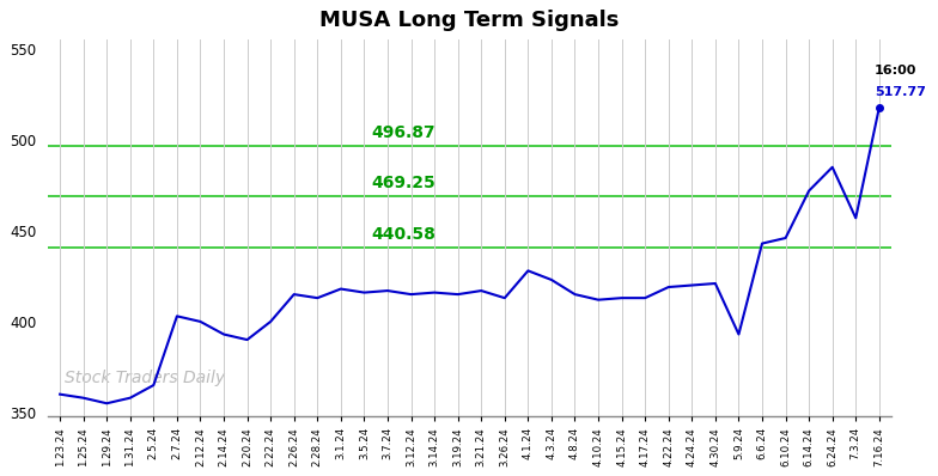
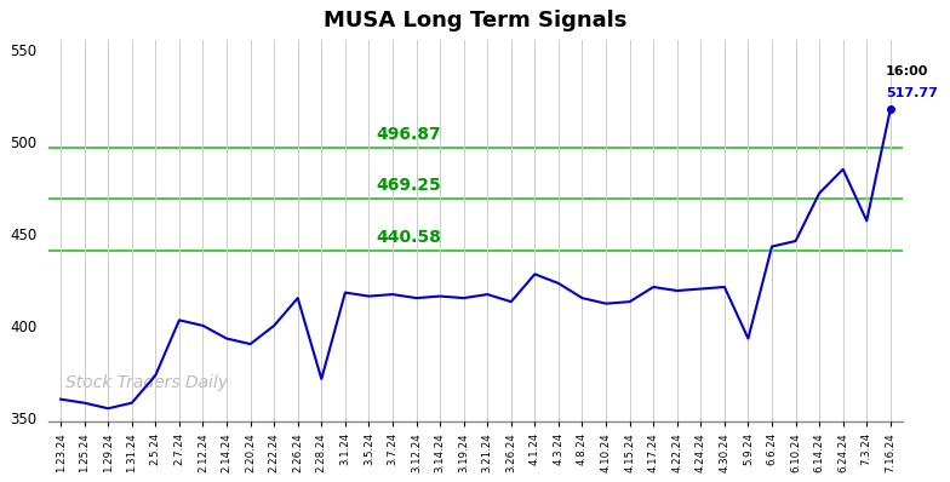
2.5.24: 365 -> 373
2.28.24: 413 -> 371
4.17.24: 413 -> 421
